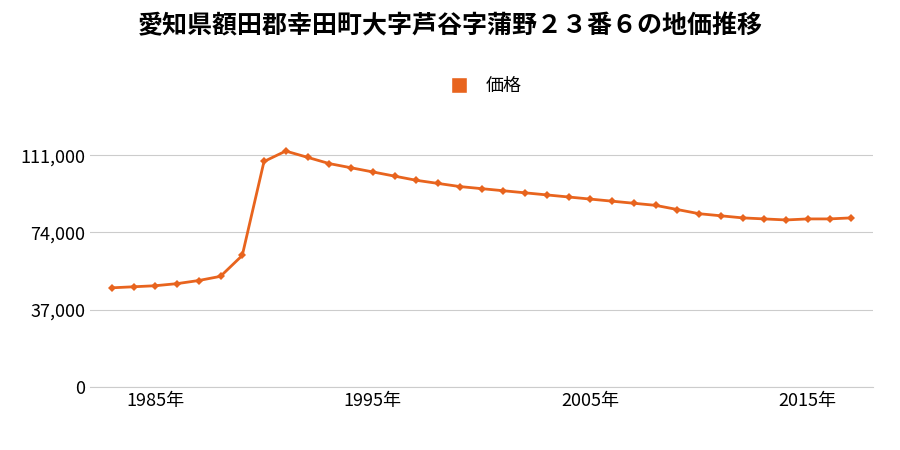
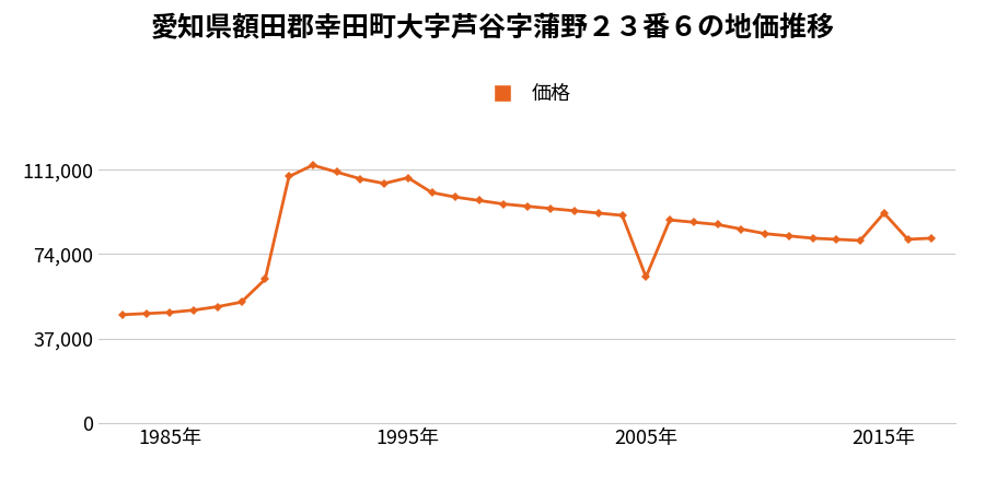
1995年: 103,000 -> 107,500
2005年: 90,000 -> 64,000
2015年: 80,500 -> 92,000
